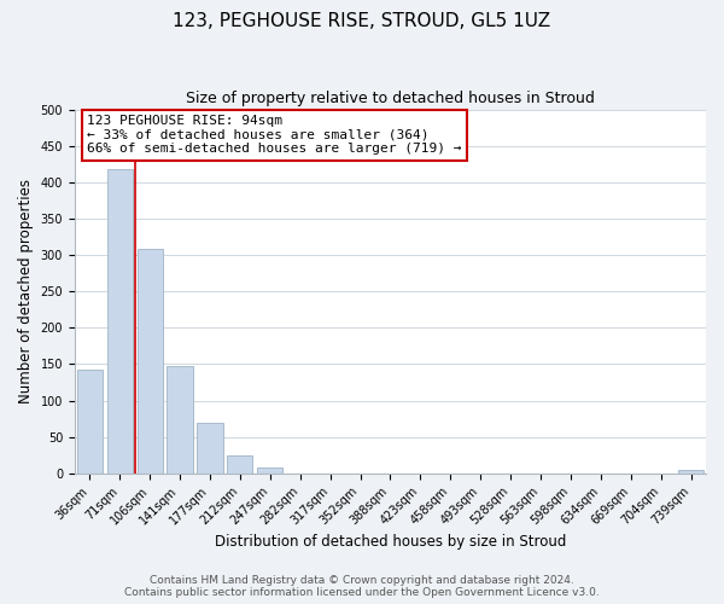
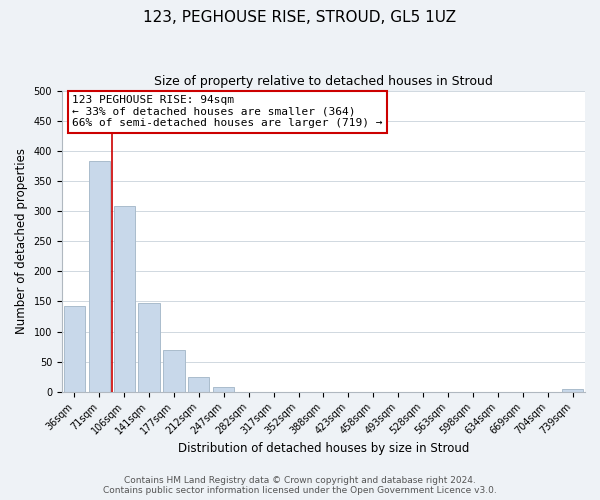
71sqm: 418 -> 383
